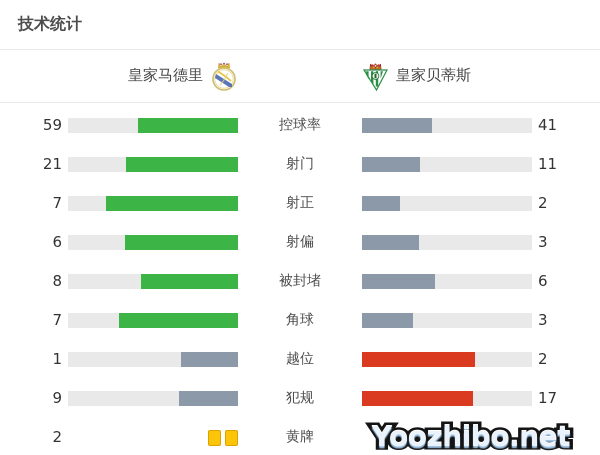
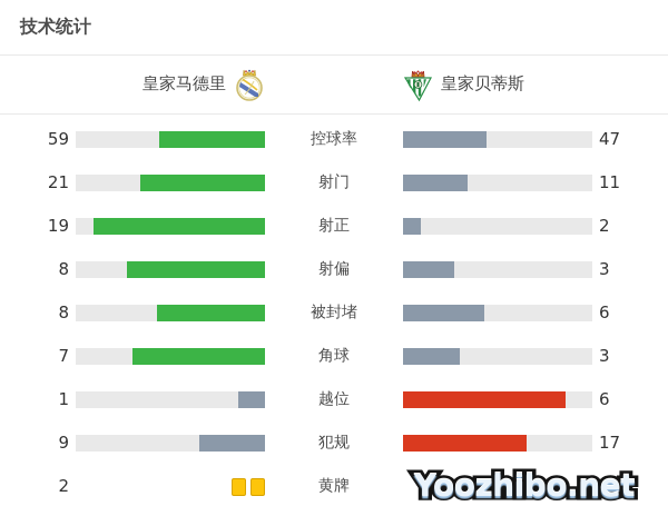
皇家贝蒂斯/控球率: 41 -> 47
皇家马德里/射正: 7 -> 19
皇家马德里/射偏: 6 -> 8
皇家贝蒂斯/越位: 2 -> 6
